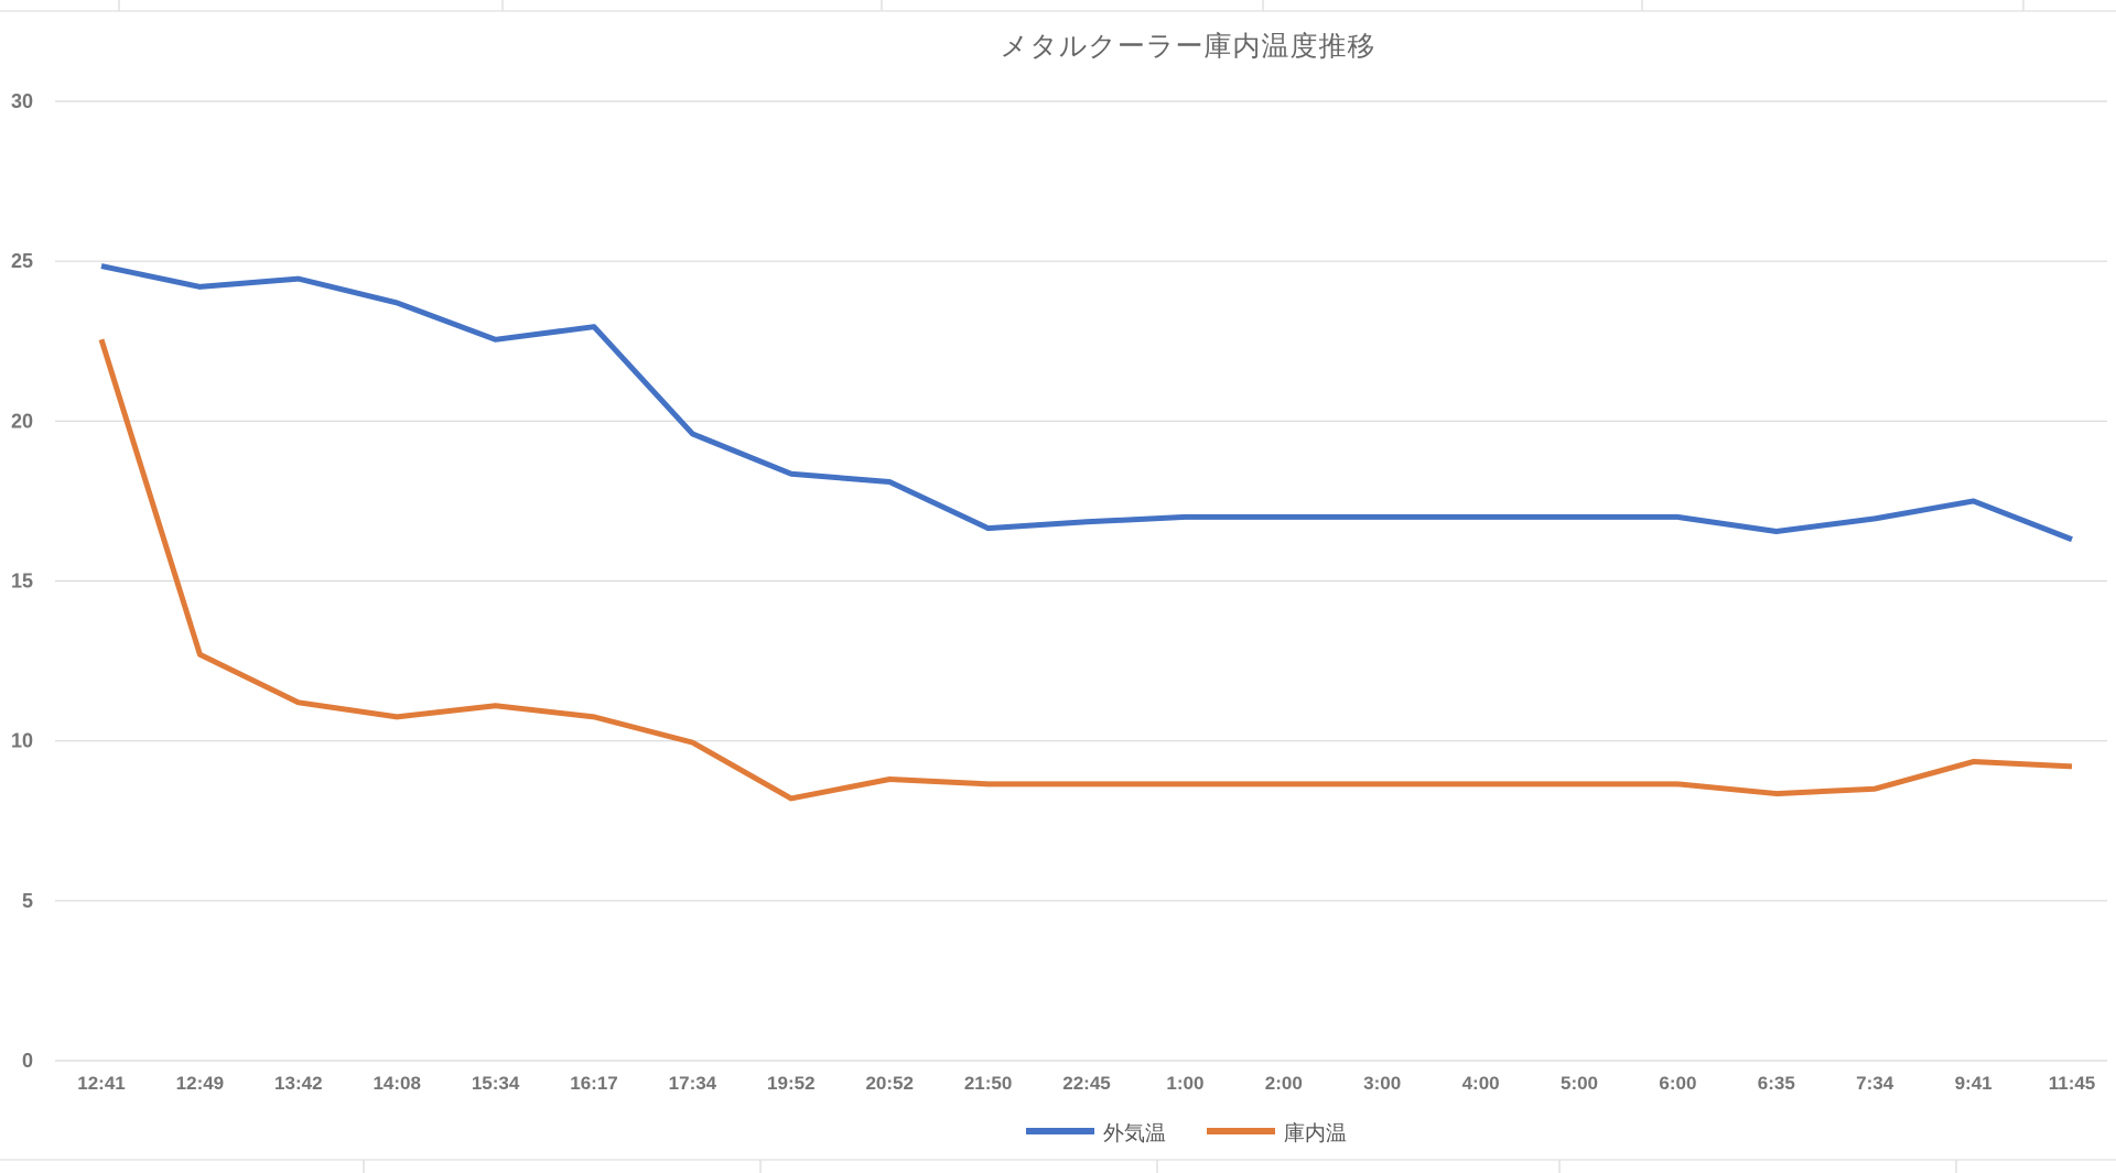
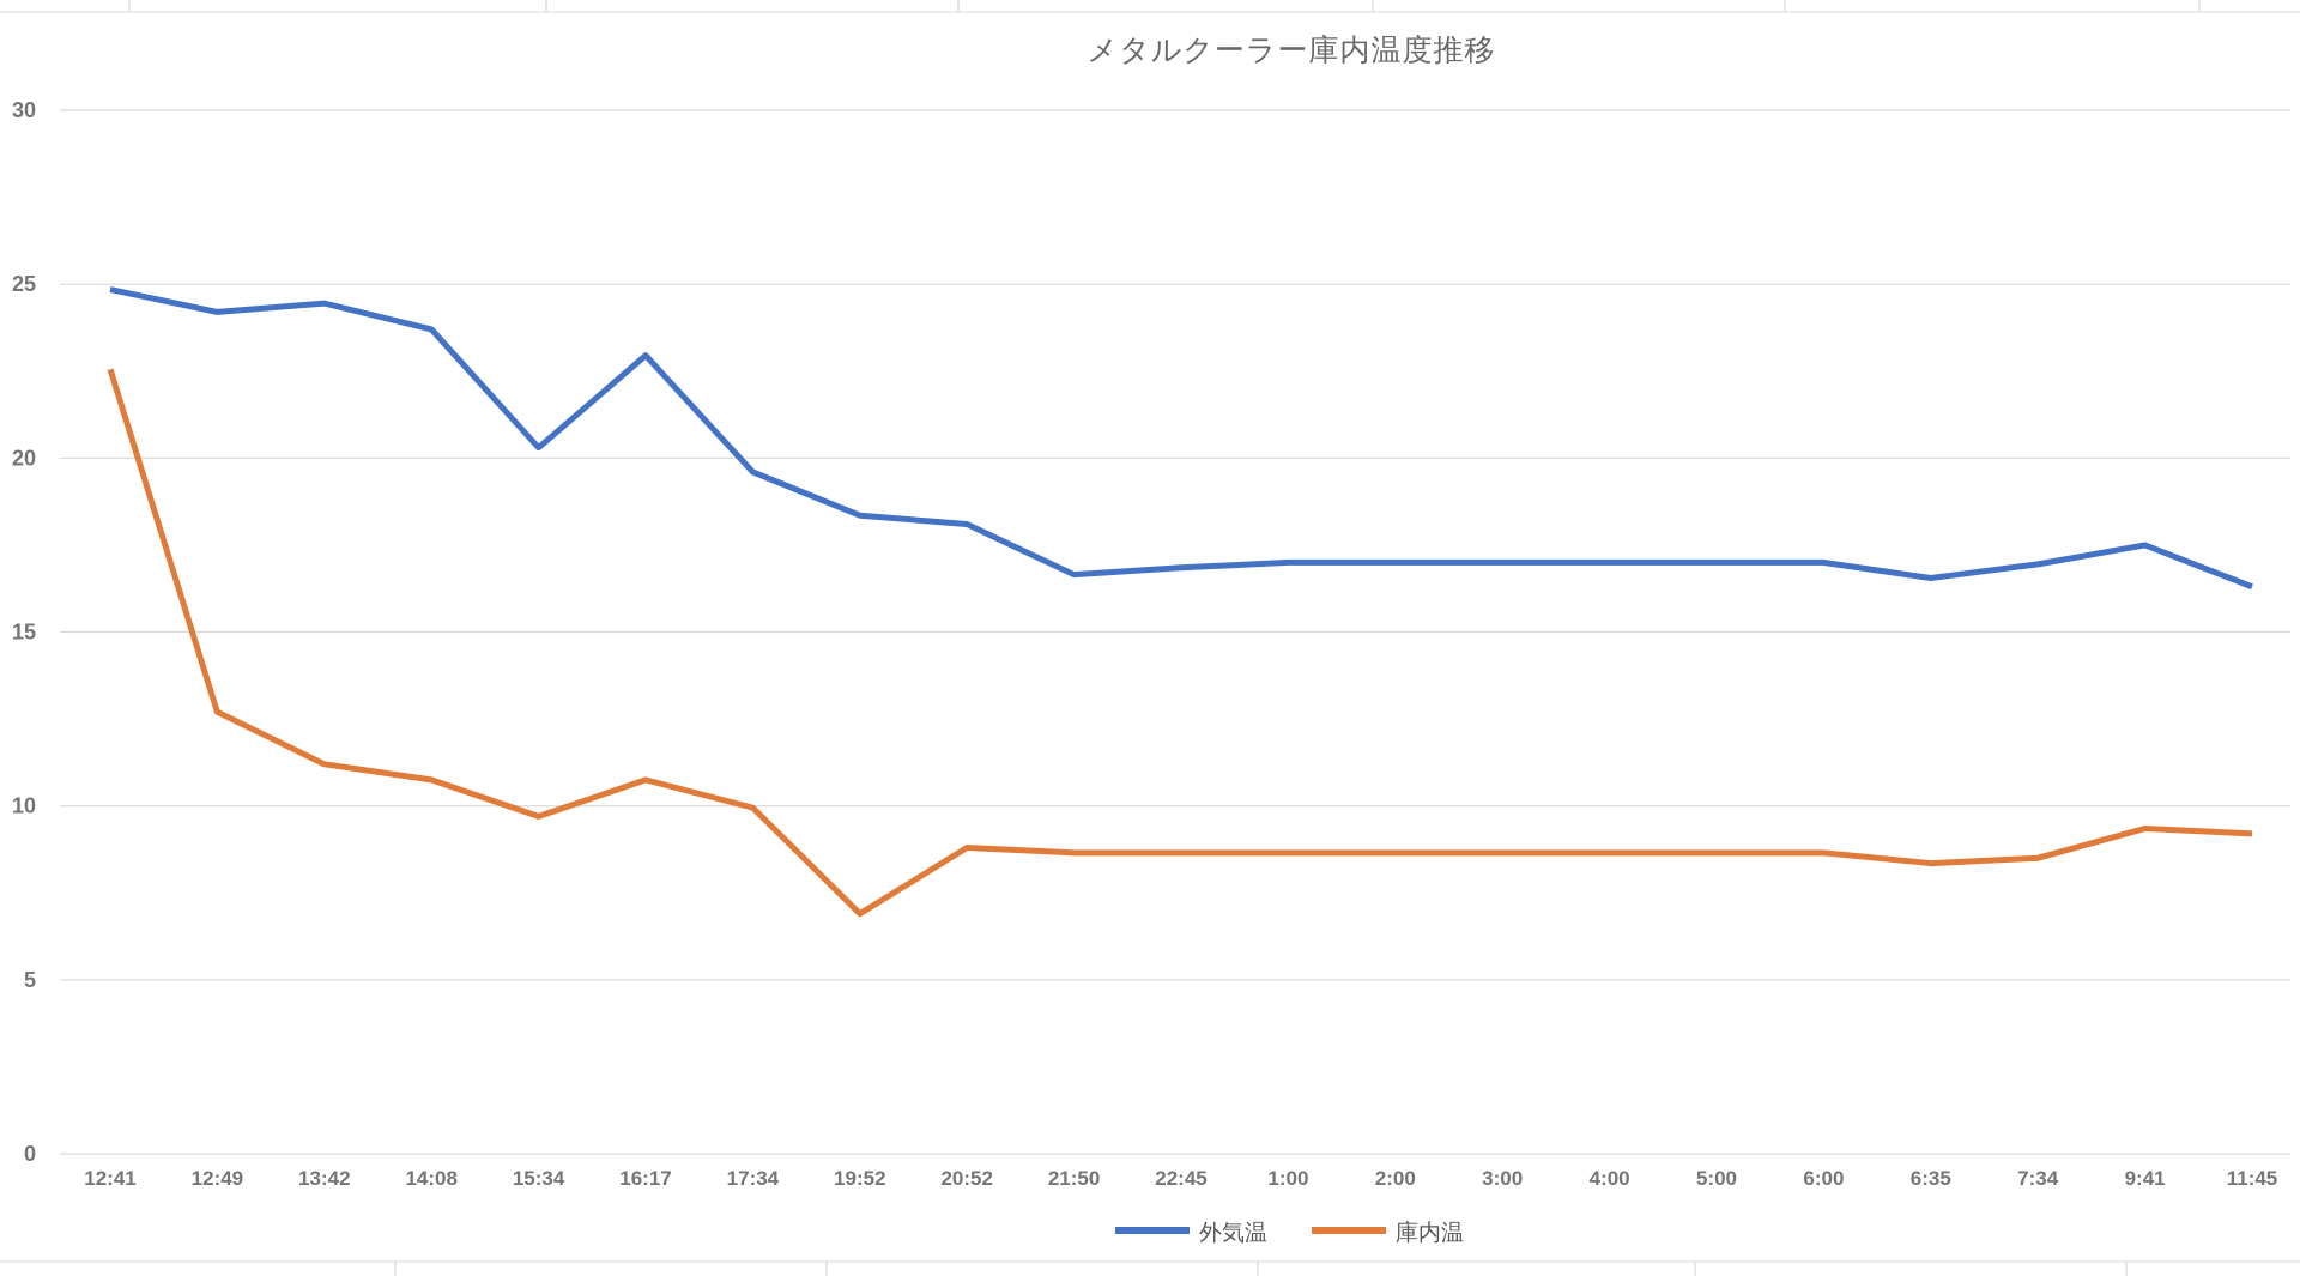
外気温/15:34: 22.6 -> 20.3
庫内温/15:34: 11.1 -> 9.7
庫内温/19:52: 8.2 -> 6.9
